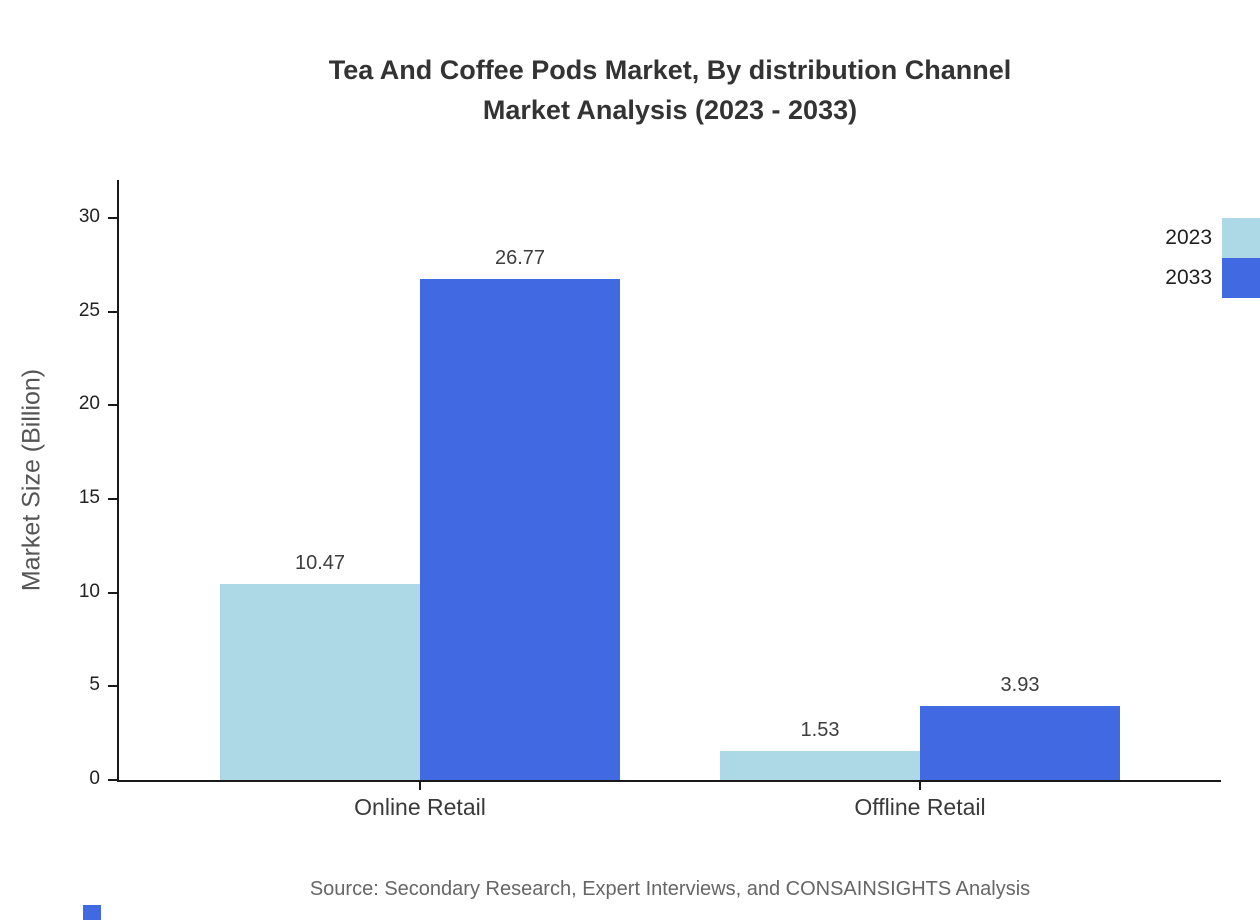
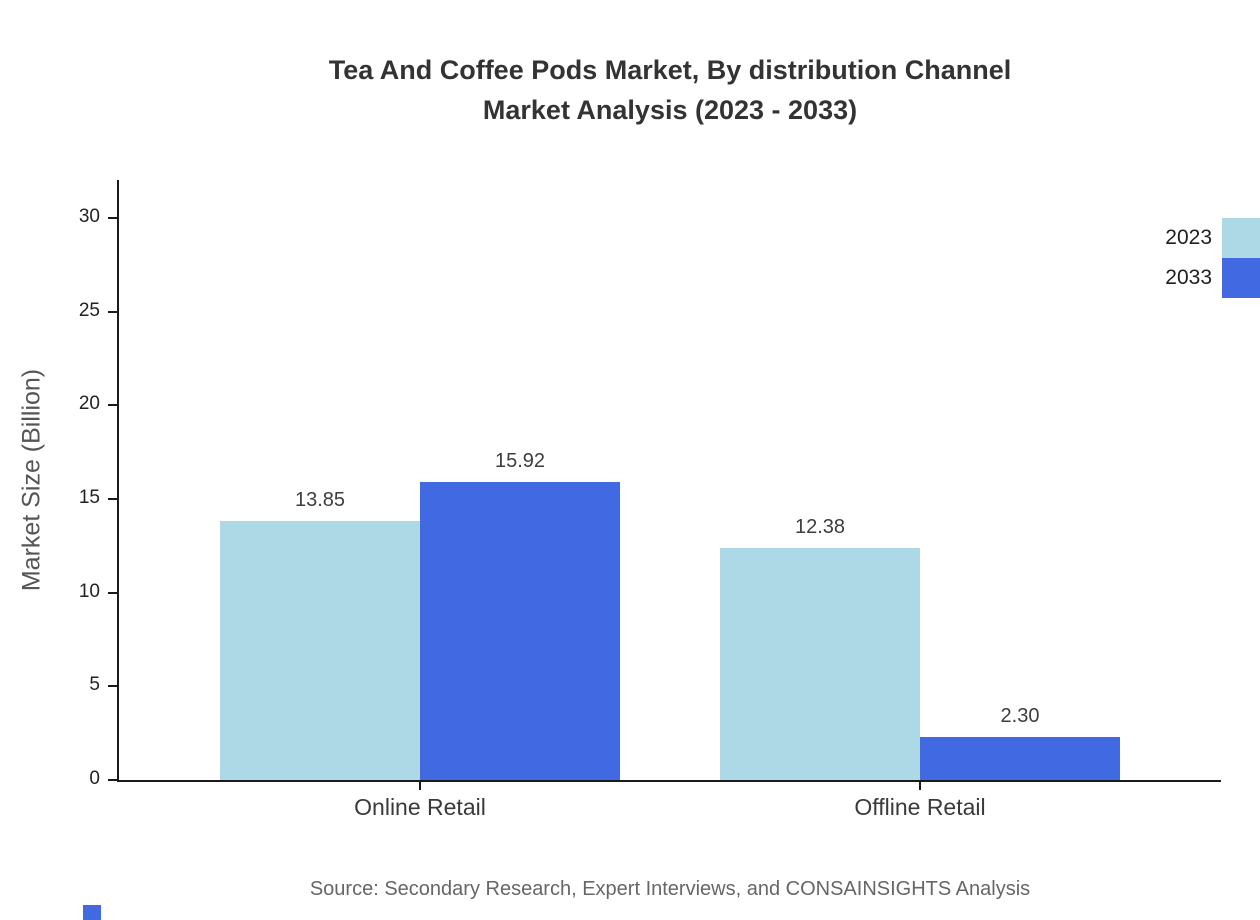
2023/Online Retail: 10.47 -> 13.85
2033/Online Retail: 26.77 -> 15.92
2023/Offline Retail: 1.53 -> 12.38
2033/Offline Retail: 3.93 -> 2.30
